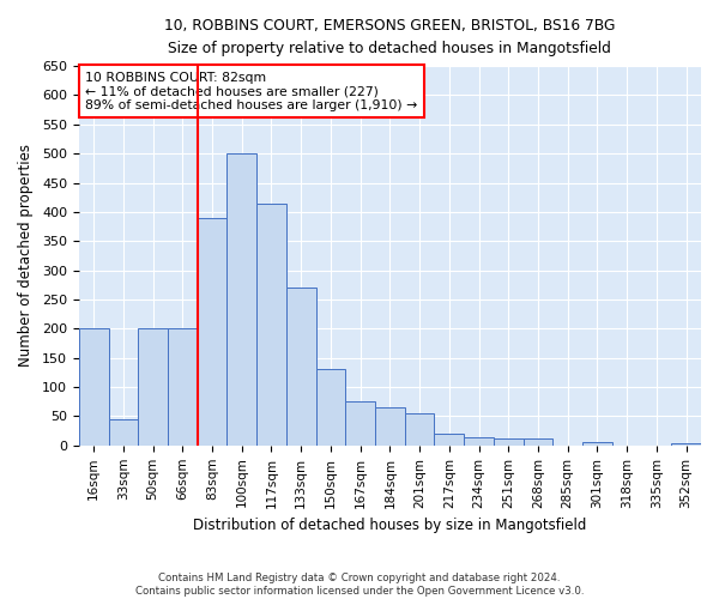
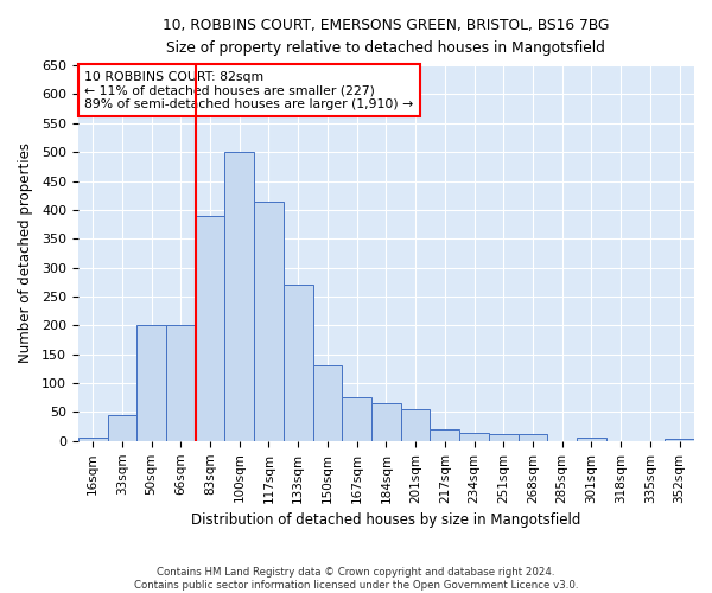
16sqm: 200 -> 5
